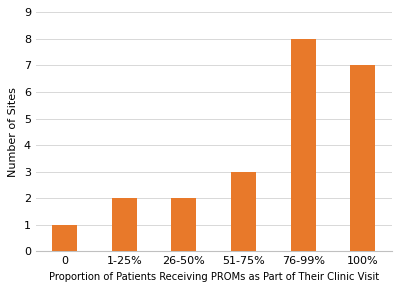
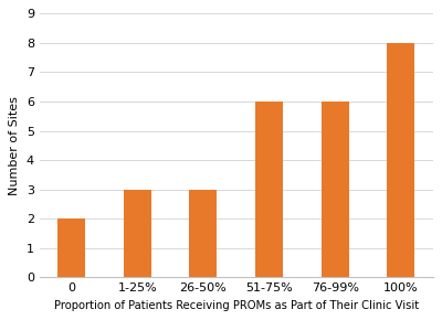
0: 1 -> 2
1-25%: 2 -> 3
26-50%: 2 -> 3
51-75%: 3 -> 6
76-99%: 8 -> 6
100%: 7 -> 8
